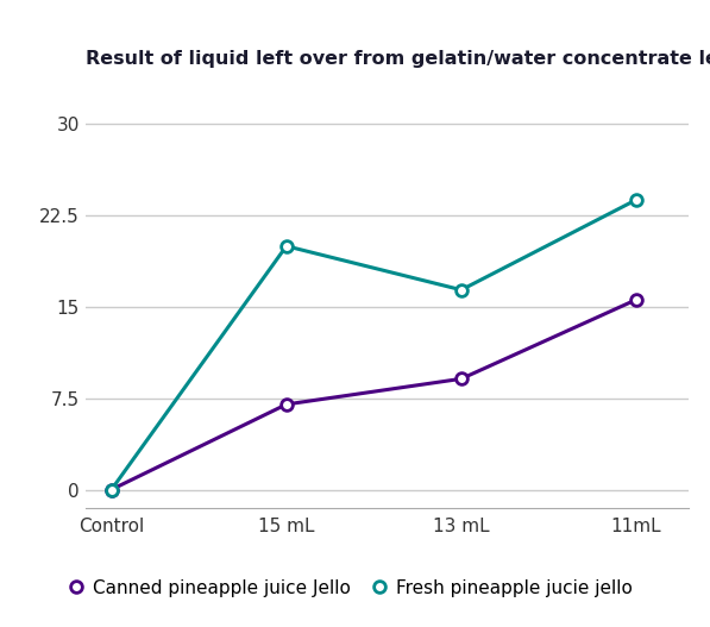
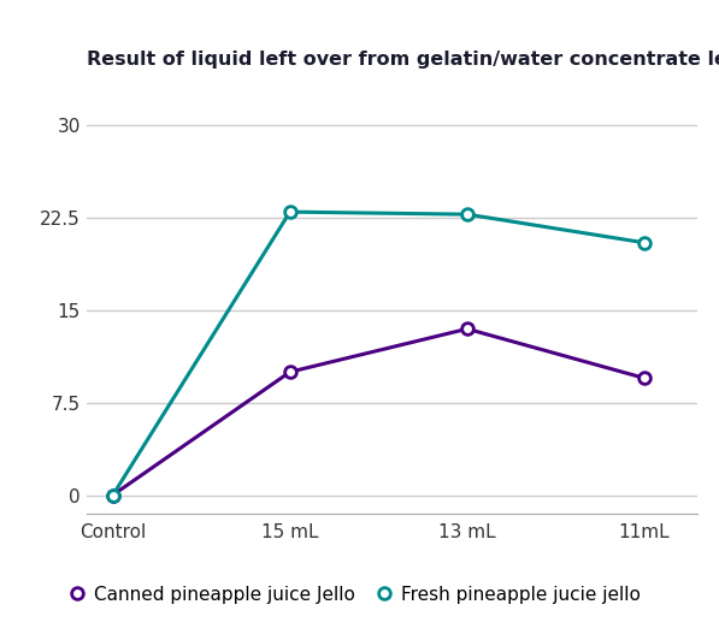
Canned pineapple juice Jello/15 mL: 7.0 -> 10.0
Fresh pineapple jucie jello/15 mL: 20.0 -> 23.0
Canned pineapple juice Jello/13 mL: 9.1 -> 13.5
Fresh pineapple jucie jello/13 mL: 16.4 -> 22.8
Canned pineapple juice Jello/11mL: 15.6 -> 9.5
Fresh pineapple jucie jello/11mL: 23.8 -> 20.5
